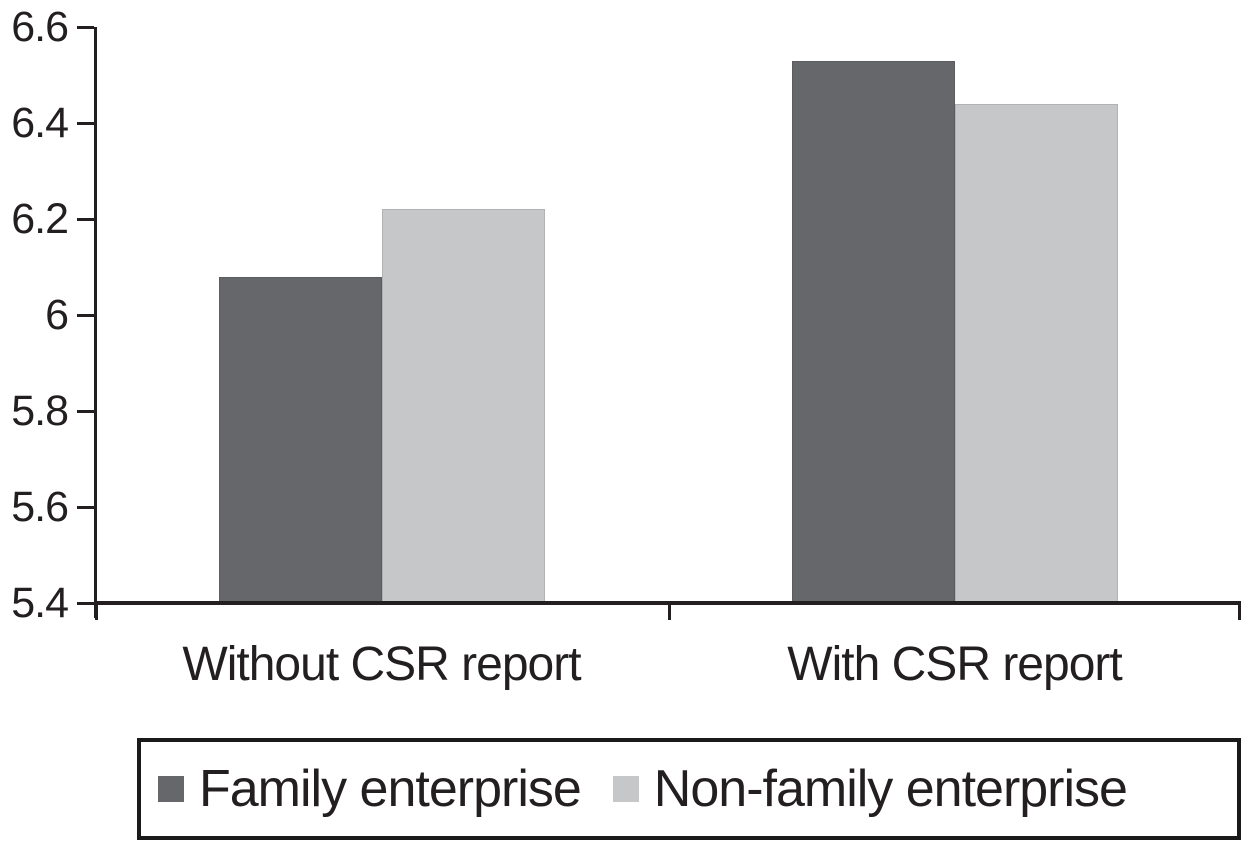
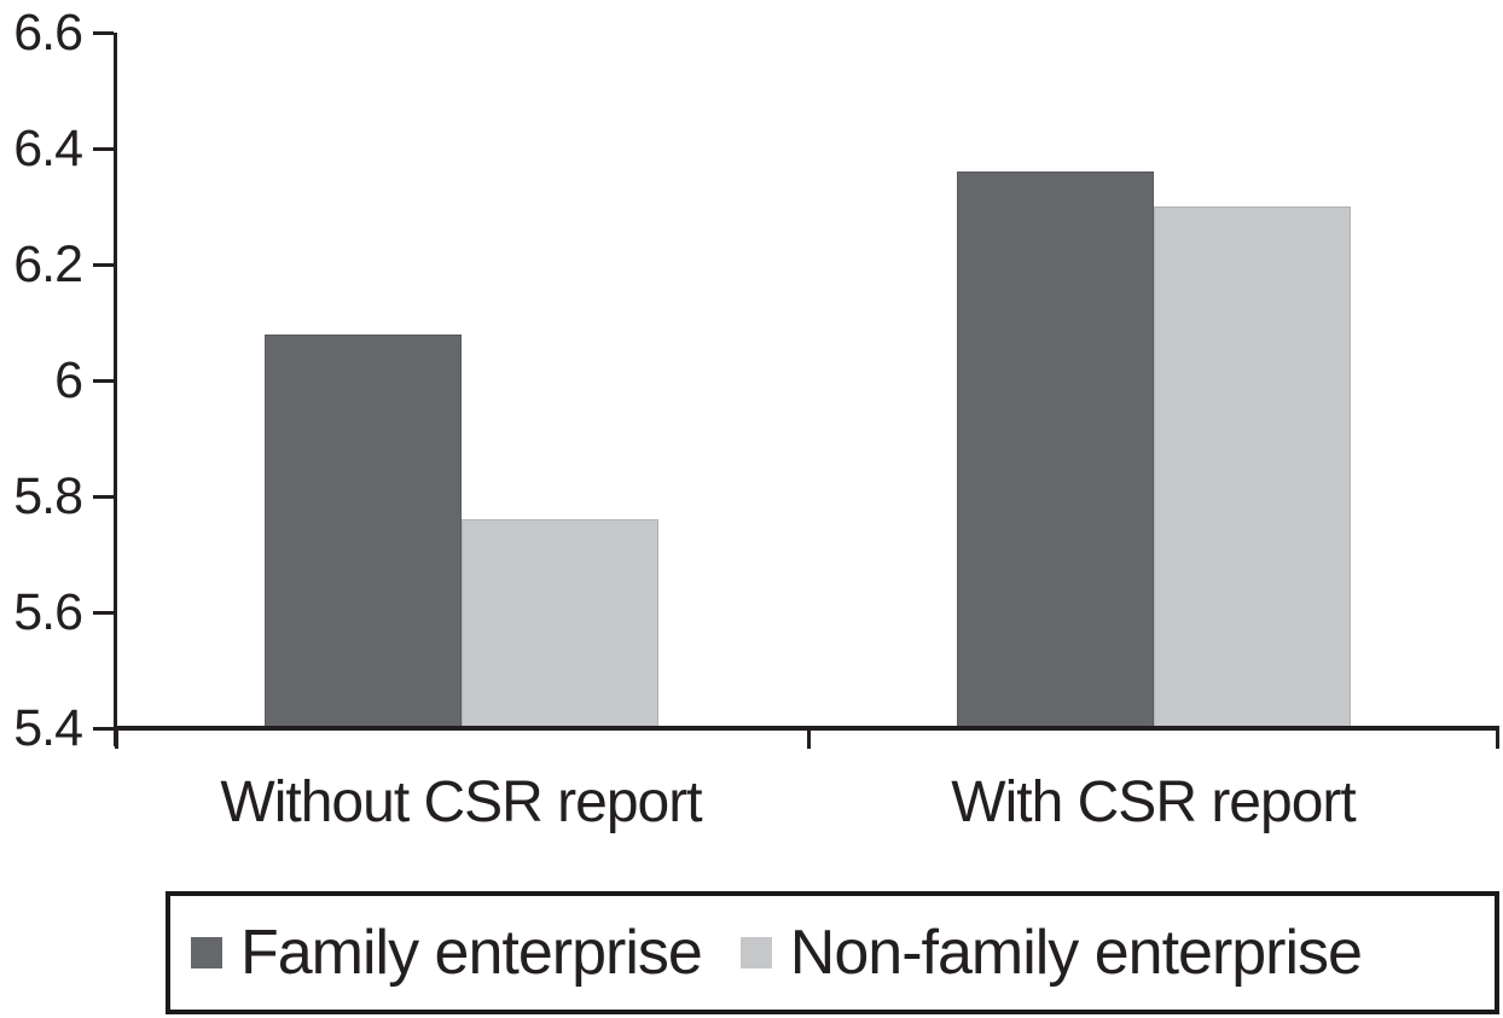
Non-family enterprise/Without CSR report: 6.22 -> 5.76
Family enterprise/With CSR report: 6.53 -> 6.36
Non-family enterprise/With CSR report: 6.44 -> 6.30
